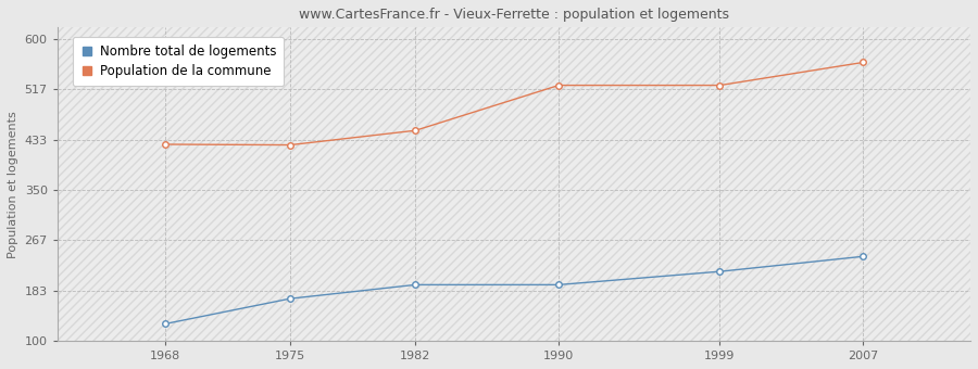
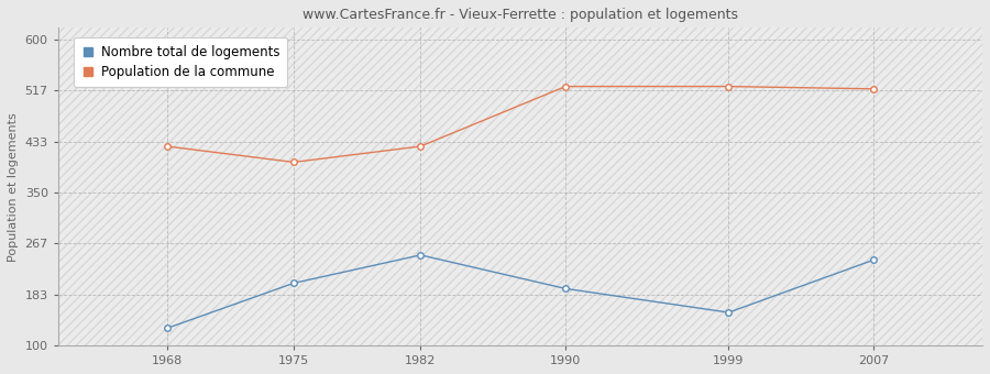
Nombre total de logements/1975: 170 -> 202
Population de la commune/1975: 425 -> 400
Nombre total de logements/1982: 193 -> 248
Population de la commune/1982: 449 -> 426
Nombre total de logements/1999: 215 -> 154
Population de la commune/2007: 562 -> 520
